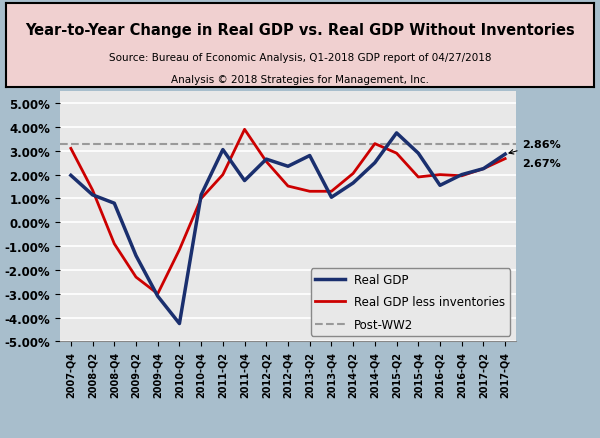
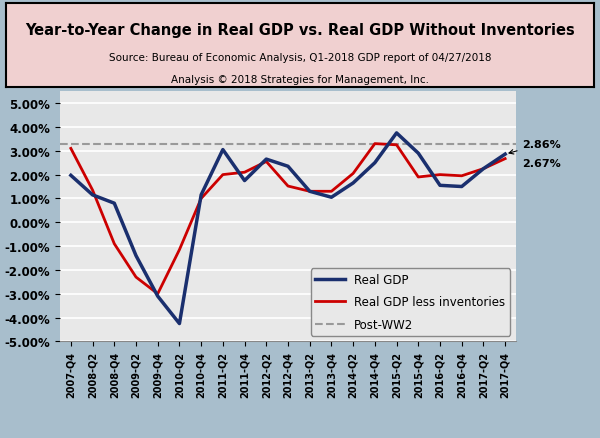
Real GDP less inventories/2011-Q4: 3.90% -> 2.10%
Real GDP/2013-Q2: 2.80% -> 1.30%
Real GDP less inventories/2015-Q2: 2.90% -> 3.25%
Real GDP/2016-Q4: 2.00% -> 1.50%
